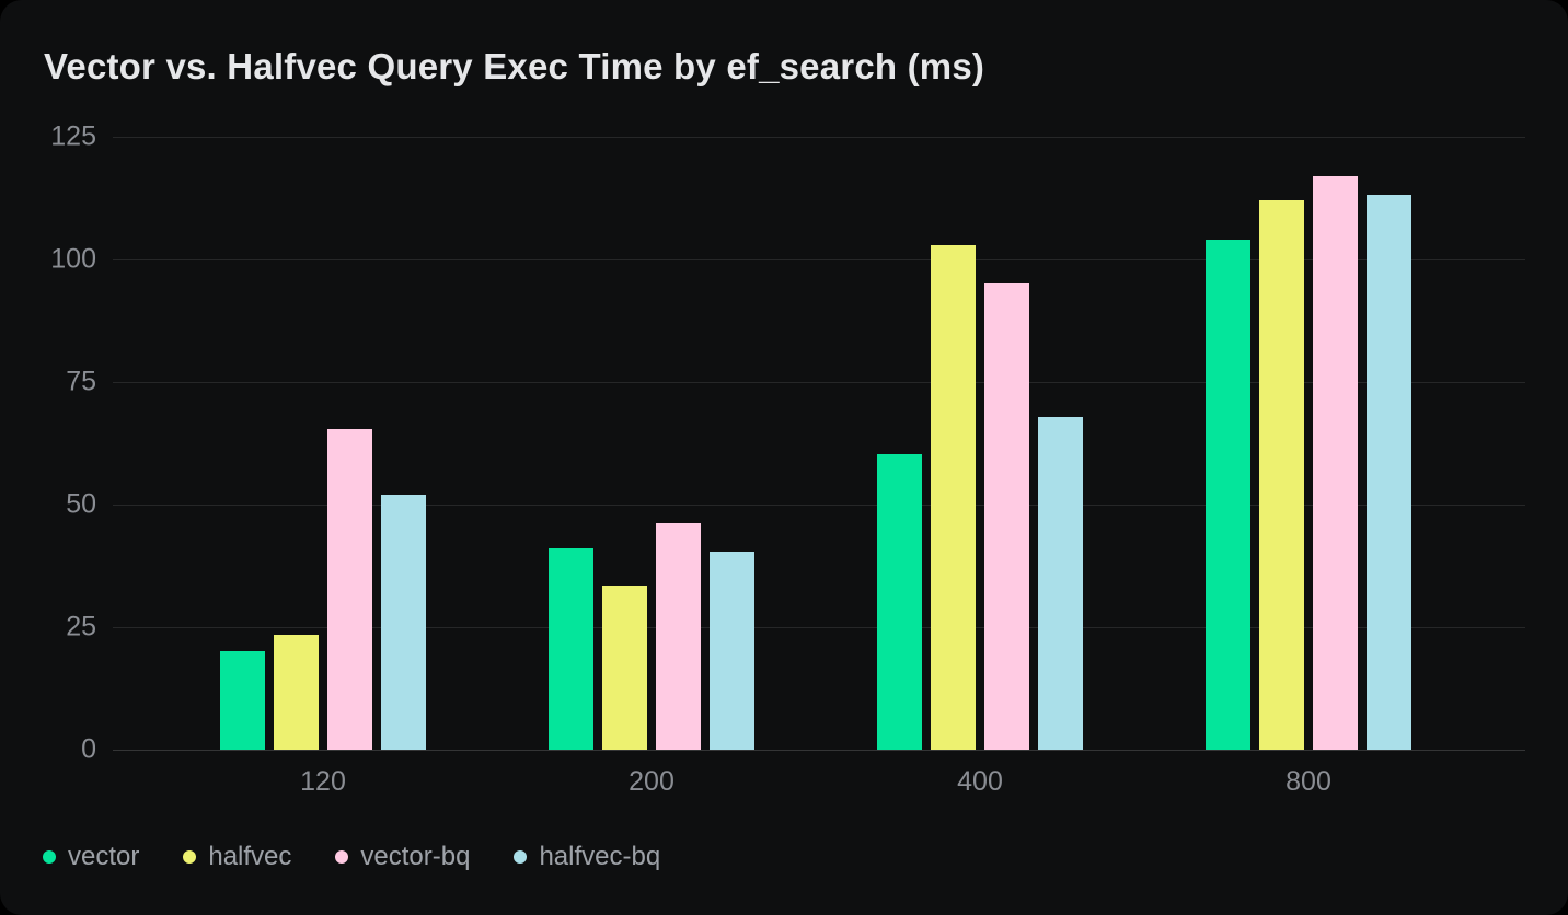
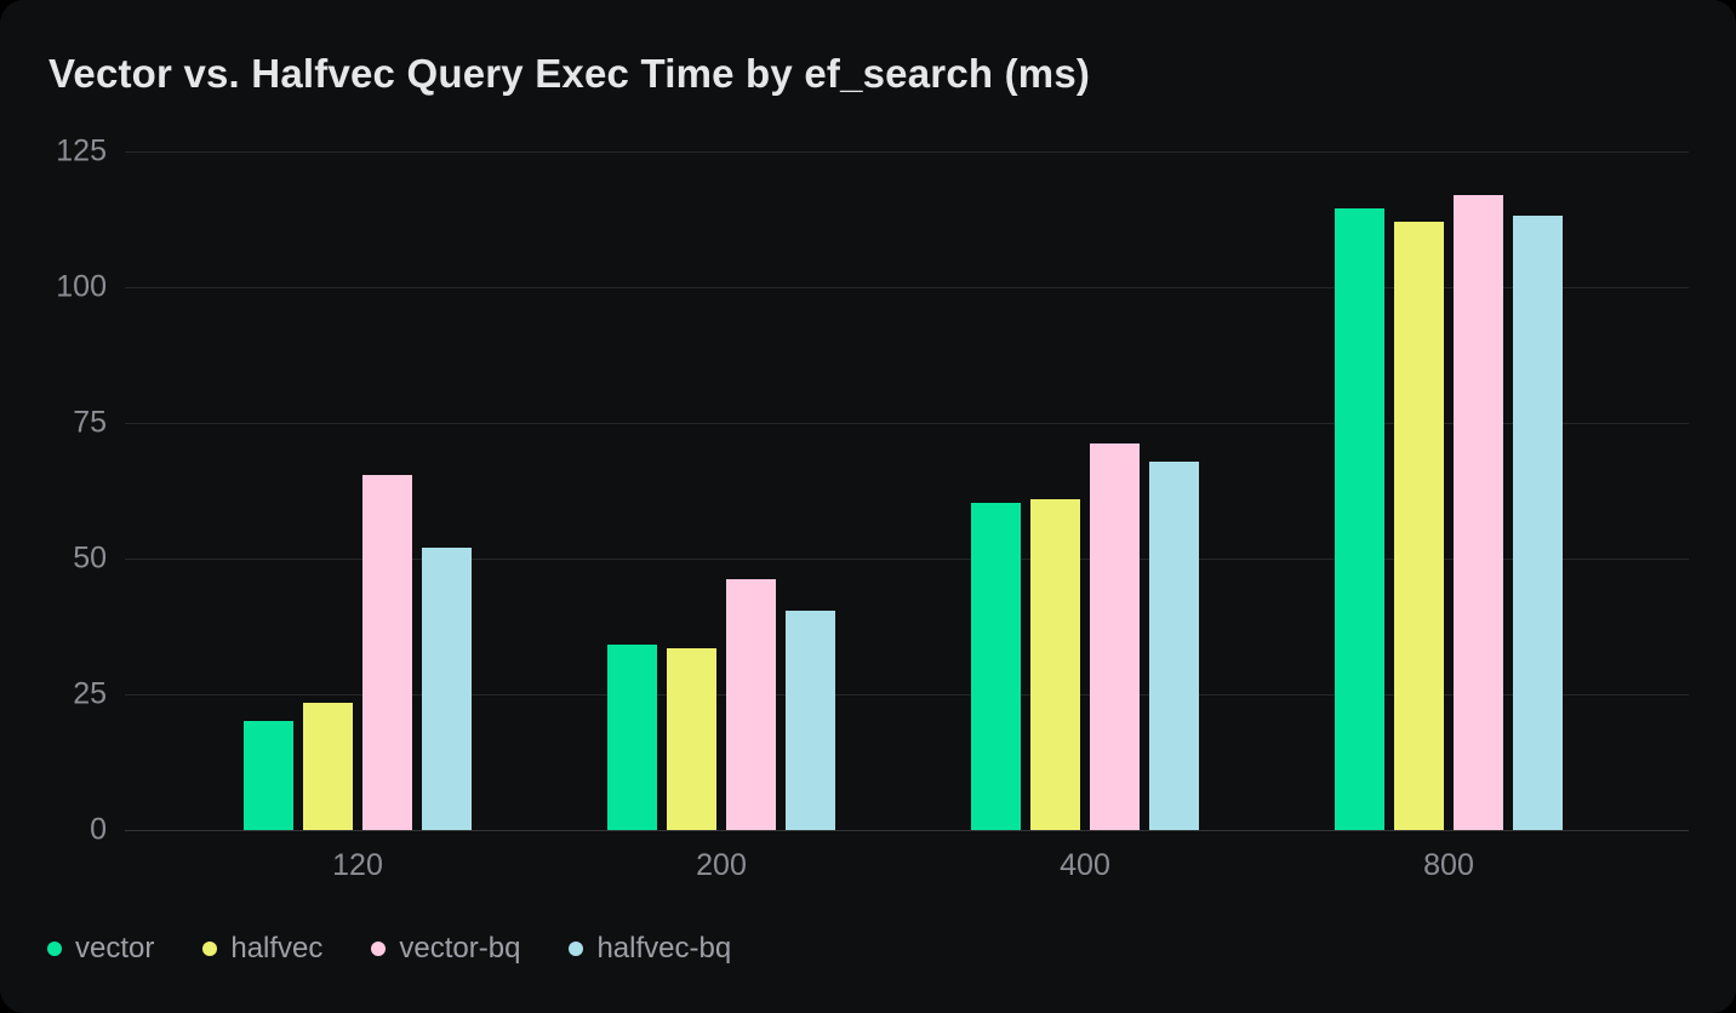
vector/200: 41 -> 34
halfvec/400: 103 -> 61
vector-bq/400: 95 -> 71
vector/800: 104 -> 115
